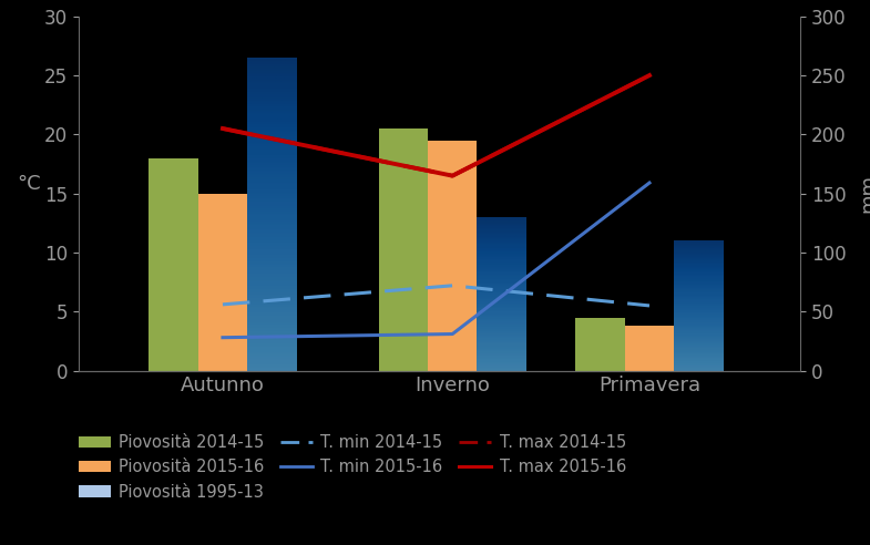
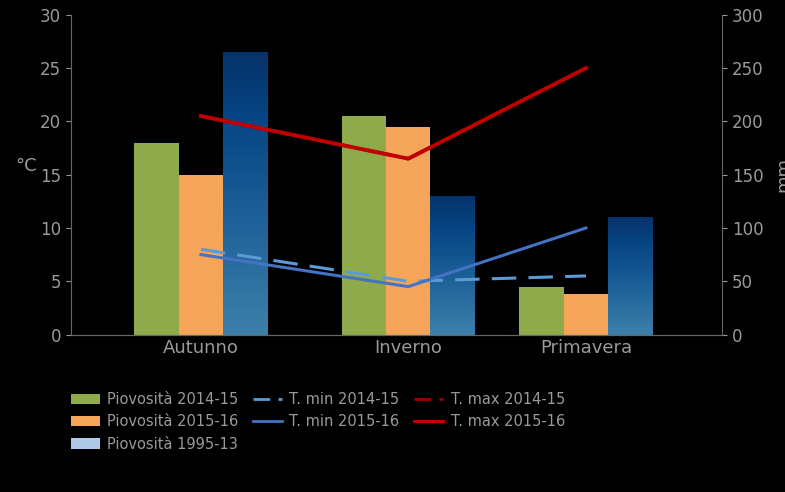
T. min 2014-15/Autunno: 5.6 -> 8.0
T. min 2015-16/Autunno: 2.8 -> 7.5
T. min 2014-15/Inverno: 7.2 -> 5.0
T. min 2015-16/Inverno: 3.1 -> 4.5
T. min 2015-16/Primavera: 15.9 -> 10.0
